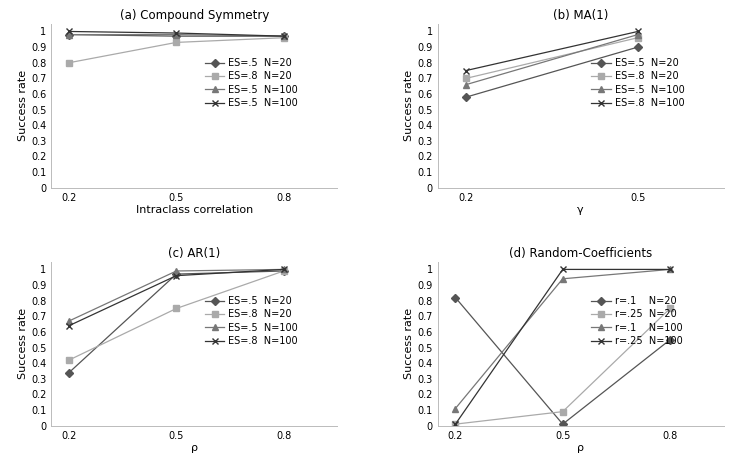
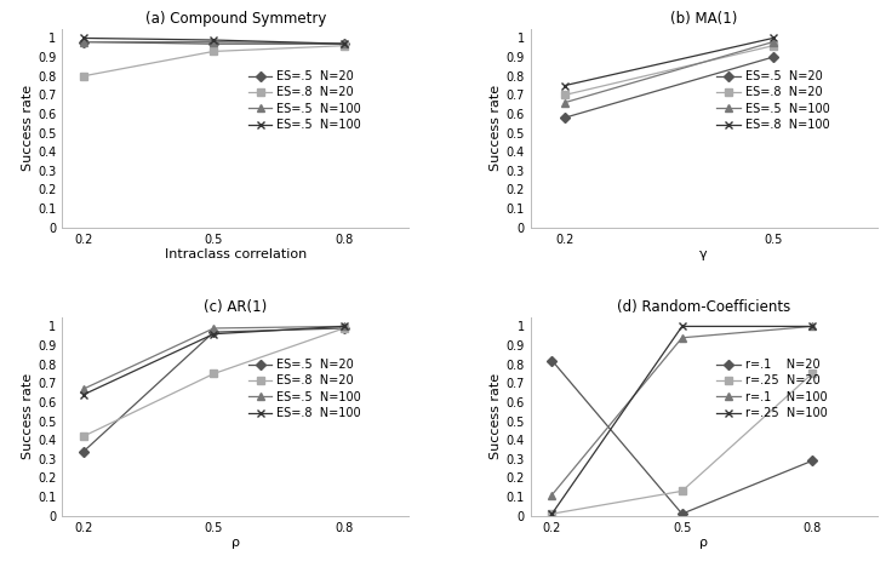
(d) Random-Coefficients/r=.25 N=20/0.5: 0.09 -> 0.13
(d) Random-Coefficients/r=.1 N=20/0.8: 0.55 -> 0.29
